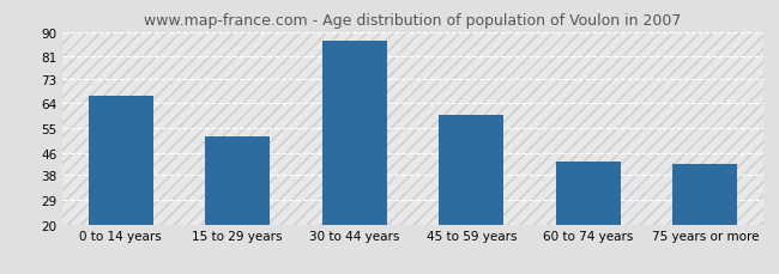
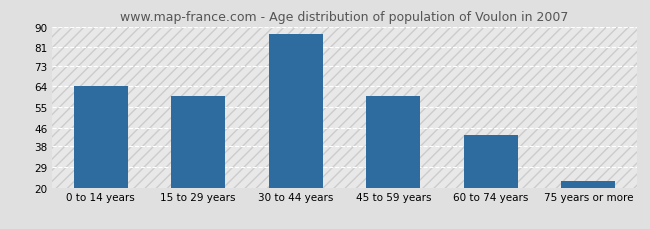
0 to 14 years: 67 -> 64
15 to 29 years: 52 -> 60
75 years or more: 42 -> 23
